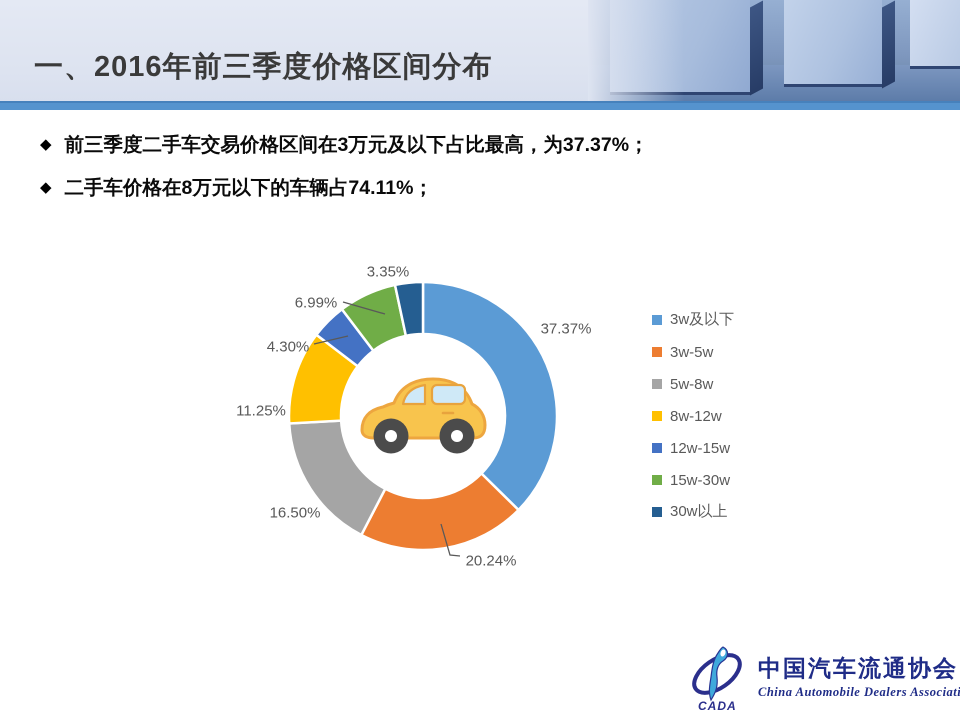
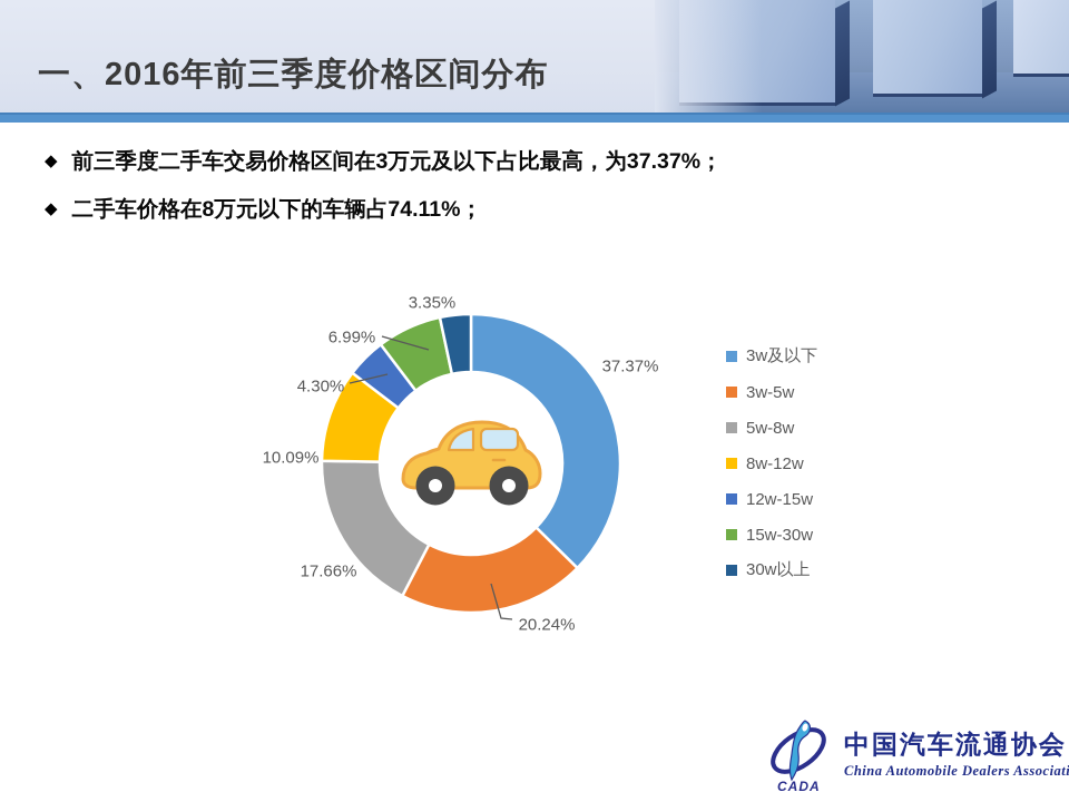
5w-8w: 16.50% -> 17.66%
8w-12w: 11.25% -> 10.09%
